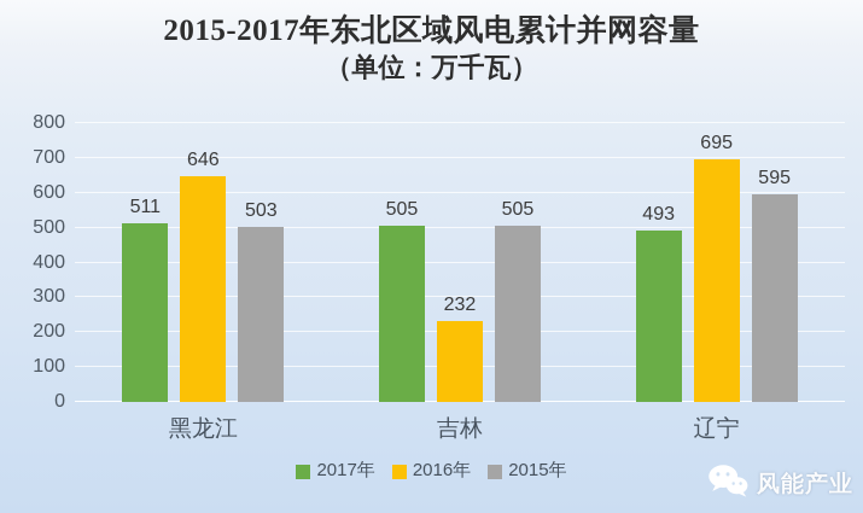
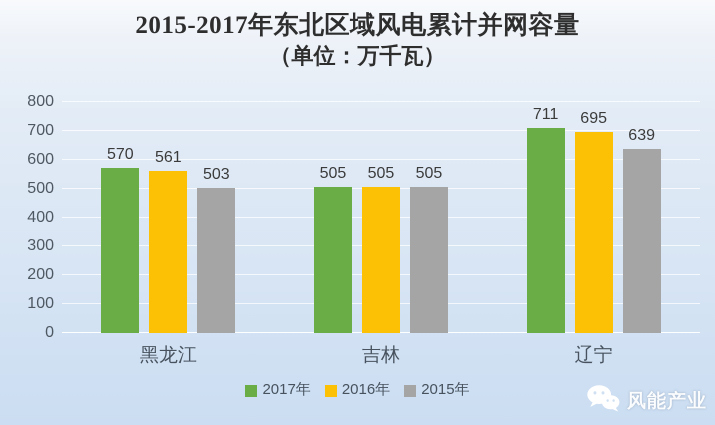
2017年/黑龙江: 511 -> 570
2016年/黑龙江: 646 -> 561
2016年/吉林: 232 -> 505
2017年/辽宁: 493 -> 711
2015年/辽宁: 595 -> 639
